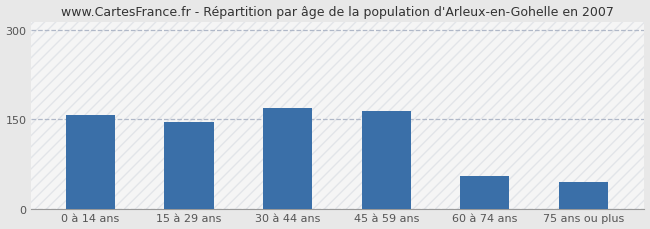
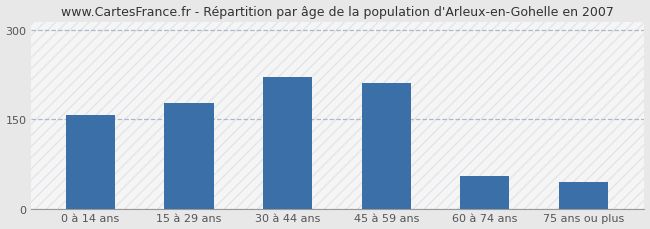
15 à 29 ans: 145 -> 178
30 à 44 ans: 170 -> 222
45 à 59 ans: 165 -> 212
